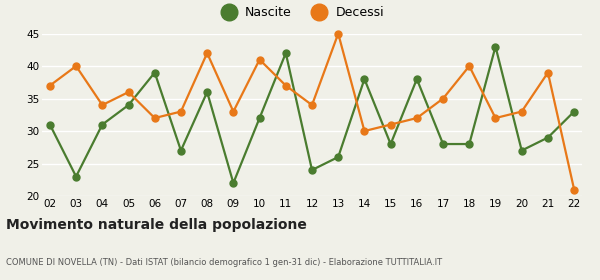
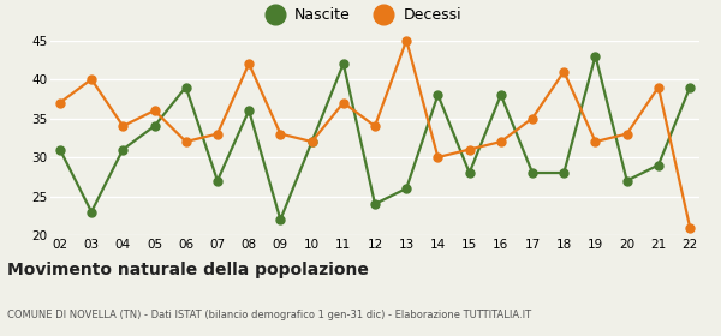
Decessi/10: 41 -> 32
Decessi/18: 40 -> 41
Nascite/22: 33 -> 39
